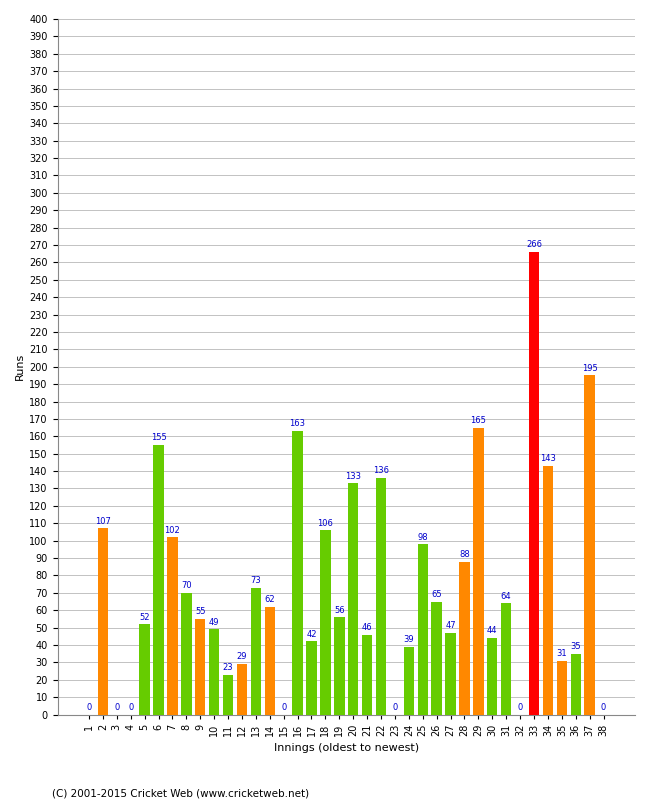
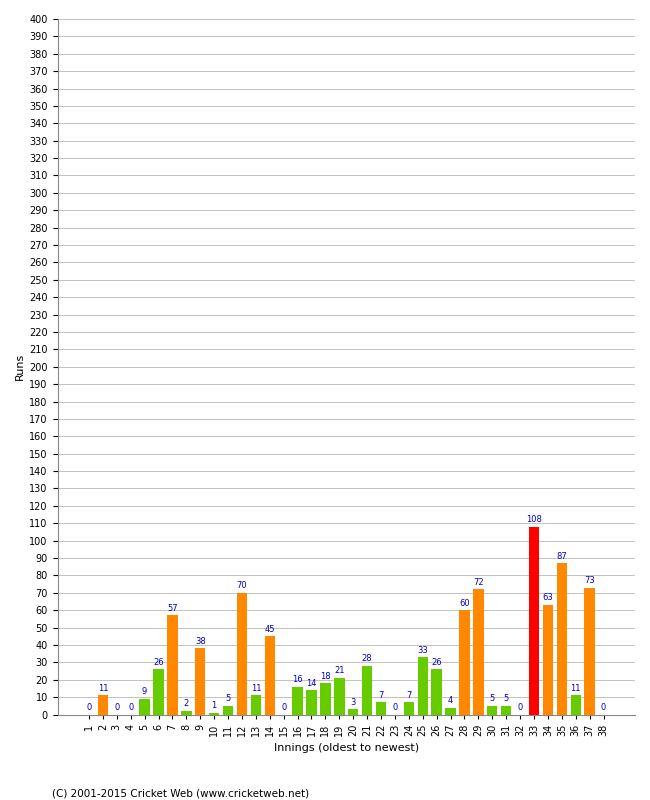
2: 107 -> 11
5: 52 -> 9
6: 155 -> 26
7: 102 -> 57
8: 70 -> 2
9: 55 -> 38
10: 49 -> 1
11: 23 -> 5
12: 29 -> 70
13: 73 -> 11
14: 62 -> 45
16: 163 -> 16
17: 42 -> 14
18: 106 -> 18
19: 56 -> 21
20: 133 -> 3
21: 46 -> 28
22: 136 -> 7
24: 39 -> 7
25: 98 -> 33
26: 65 -> 26
27: 47 -> 4
28: 88 -> 60
29: 165 -> 72
30: 44 -> 5
31: 64 -> 5
33: 266 -> 108
34: 143 -> 63
35: 31 -> 87
36: 35 -> 11
37: 195 -> 73
